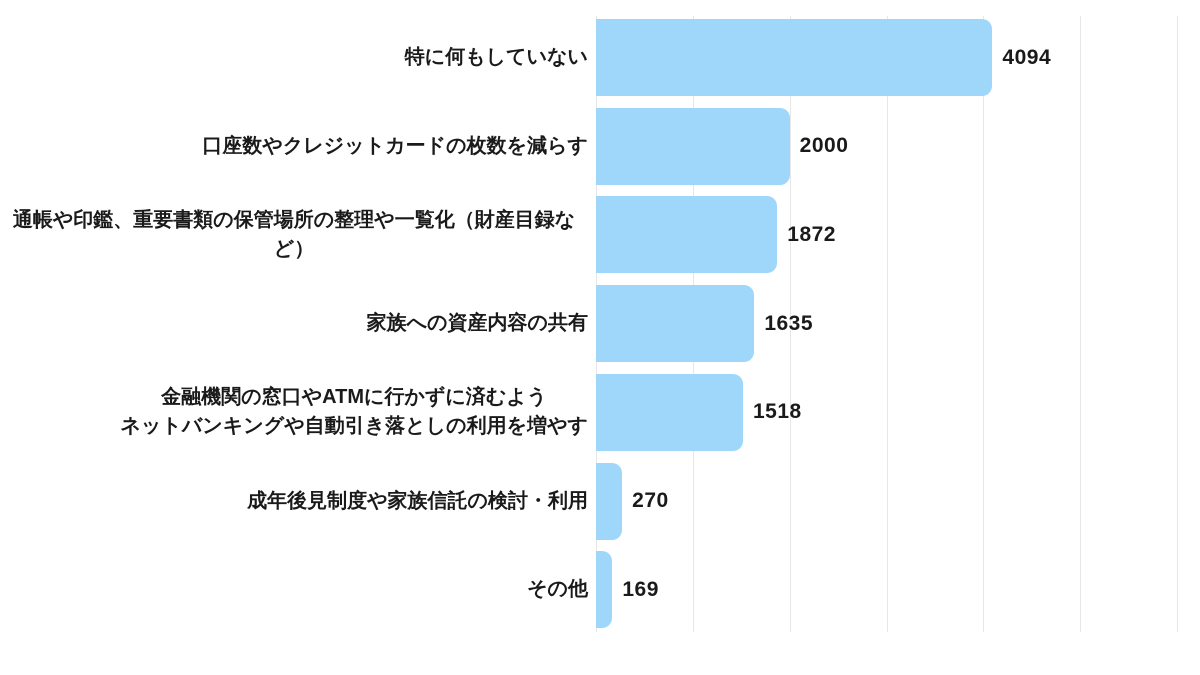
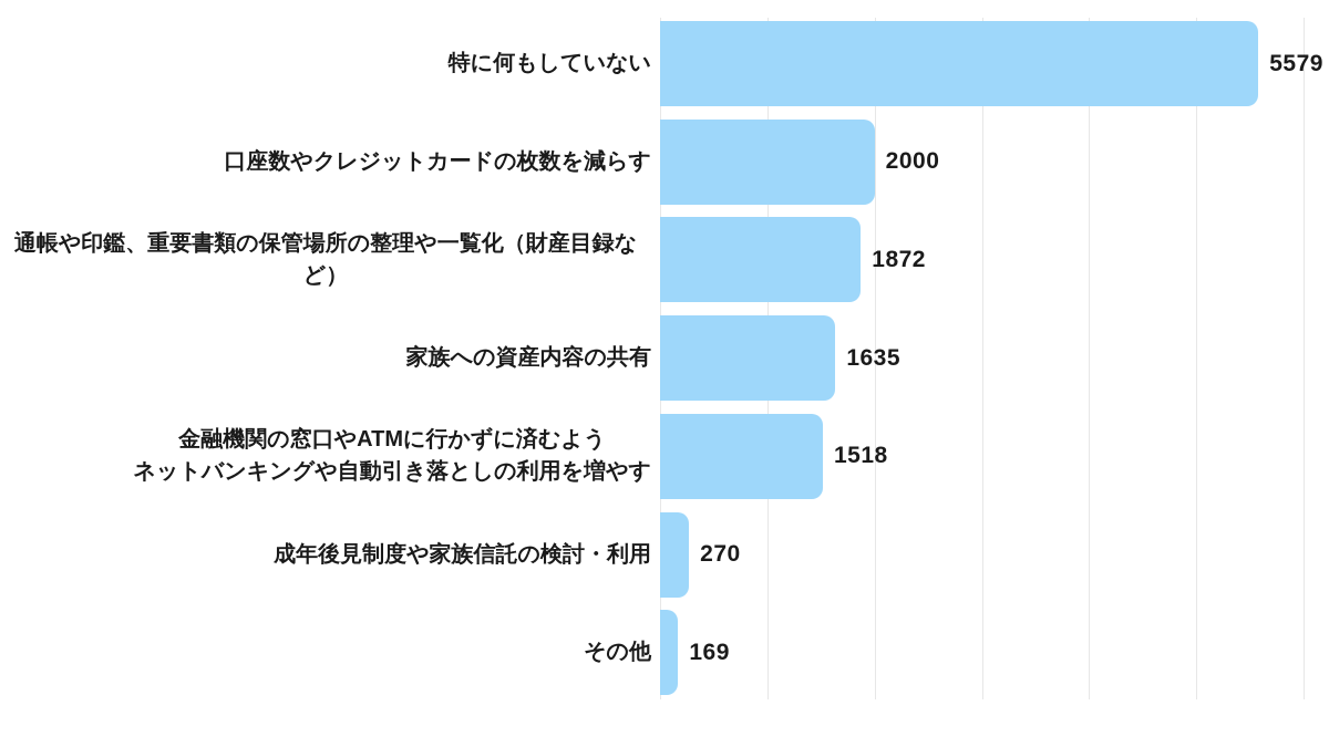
特に何もしていない: 4094 -> 5579
